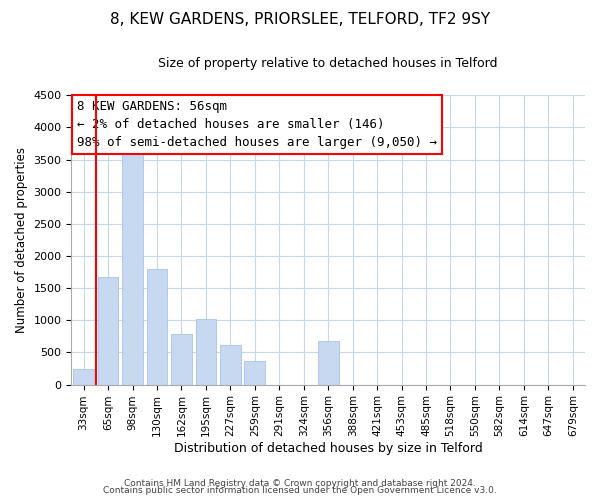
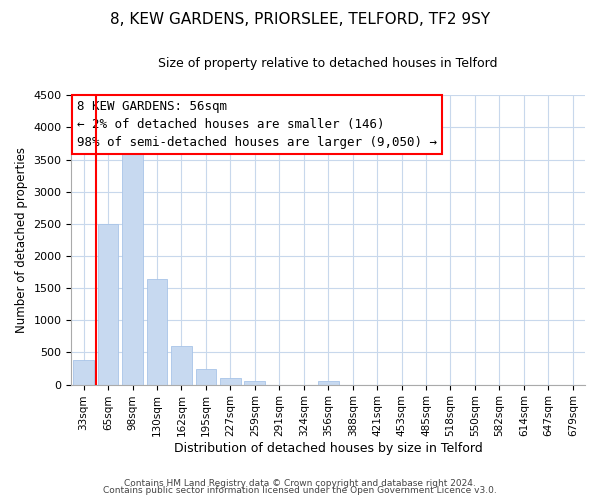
33sqm: 240 -> 390
65sqm: 1680 -> 2500
130sqm: 1800 -> 1650
162sqm: 780 -> 600
195sqm: 1020 -> 240
227sqm: 620 -> 100
259sqm: 360 -> 60
356sqm: 680 -> 60
